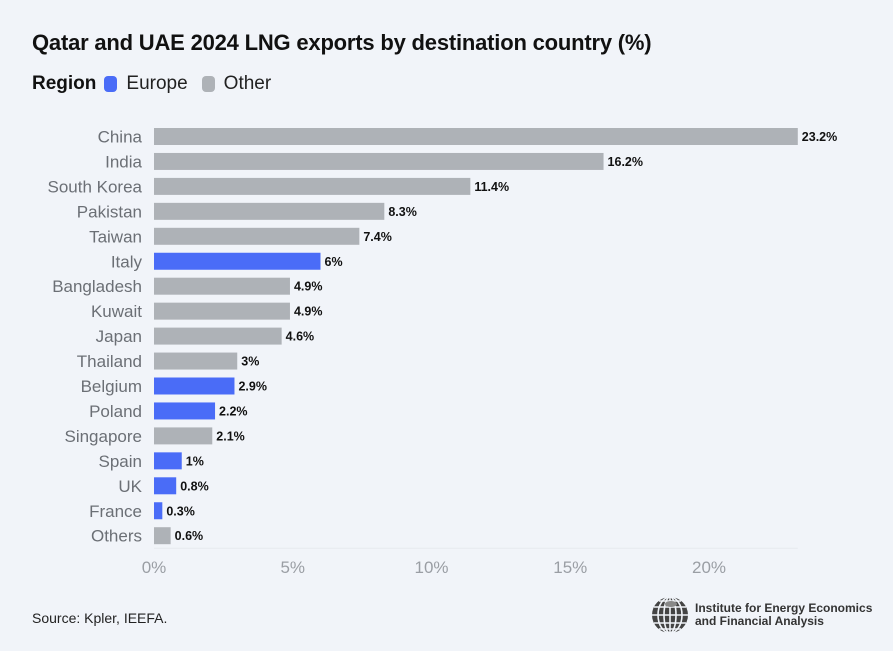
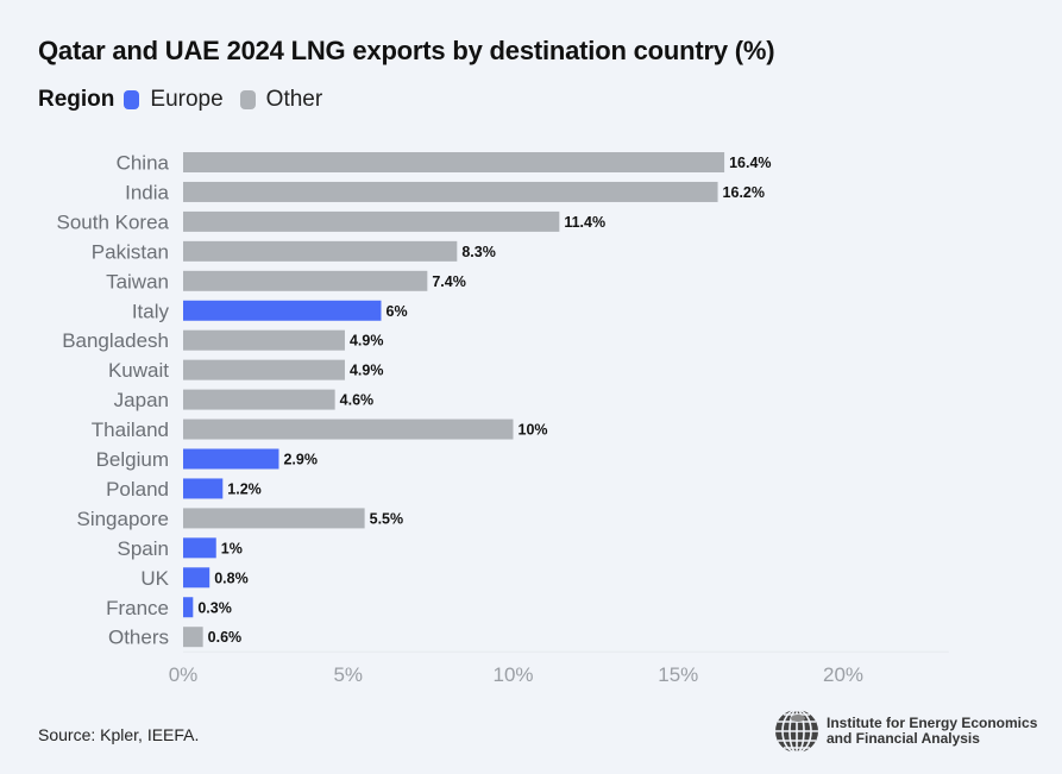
China: 23.2% -> 16.4%
Thailand: 3% -> 10%
Poland: 2.2% -> 1.2%
Singapore: 2.1% -> 5.5%
